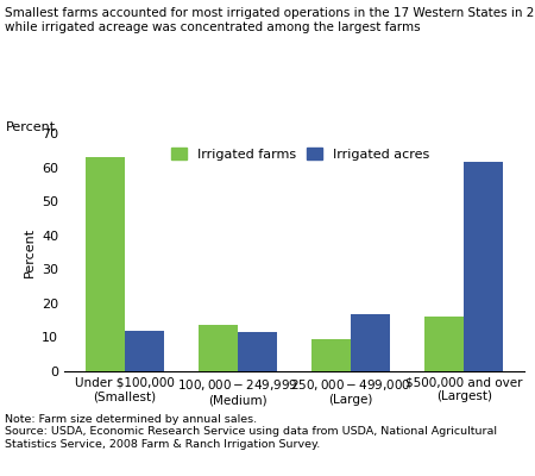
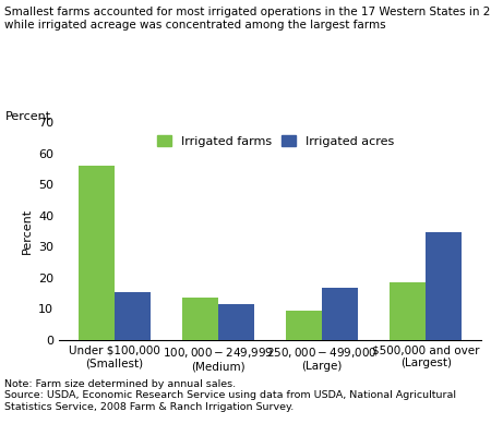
Irrigated farms/Under $100,000 (Smallest): 63.0 -> 56.0
Irrigated acres/Under $100,000 (Smallest): 11.8 -> 15.5
Irrigated farms/$500,000 and over (Largest): 16.0 -> 18.5
Irrigated acres/$500,000 and over (Largest): 61.5 -> 34.5
